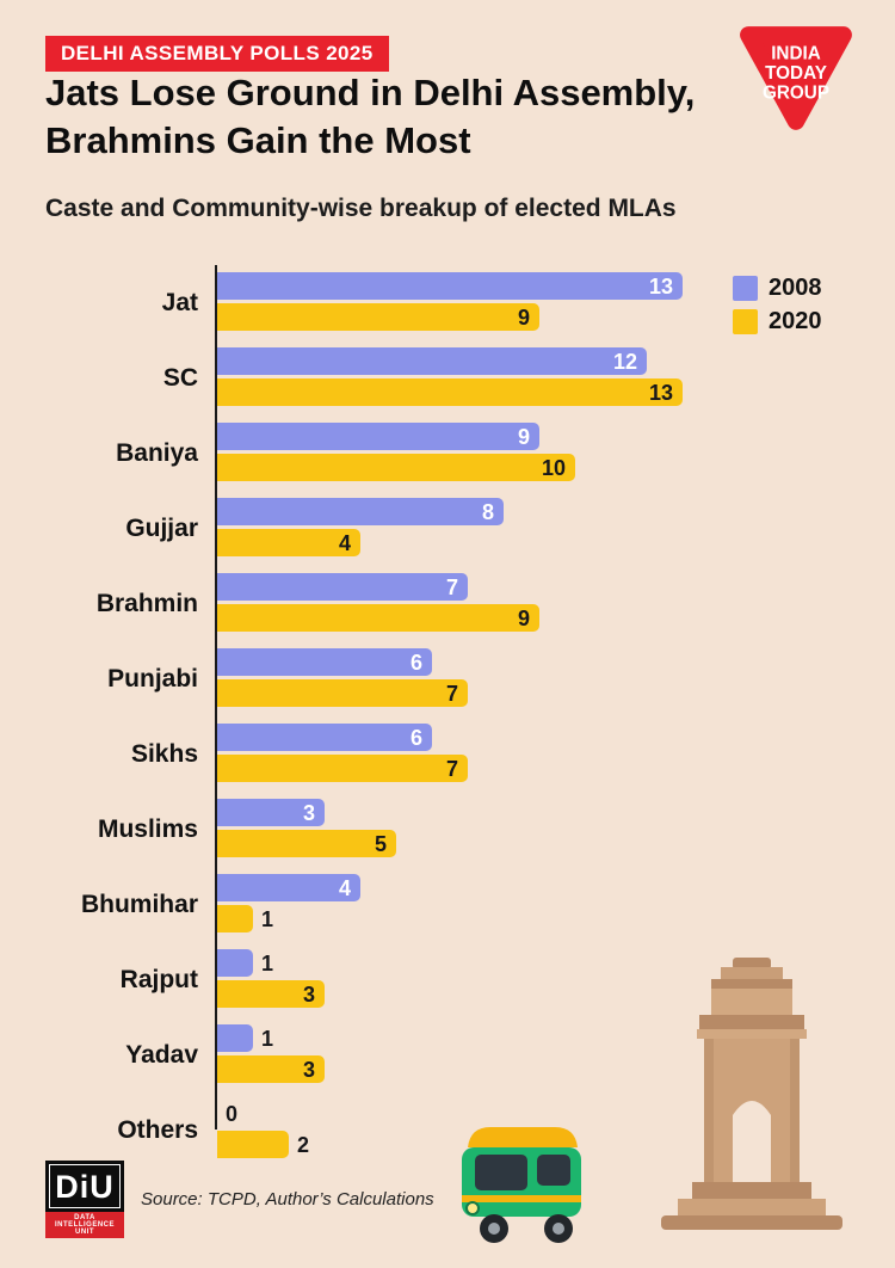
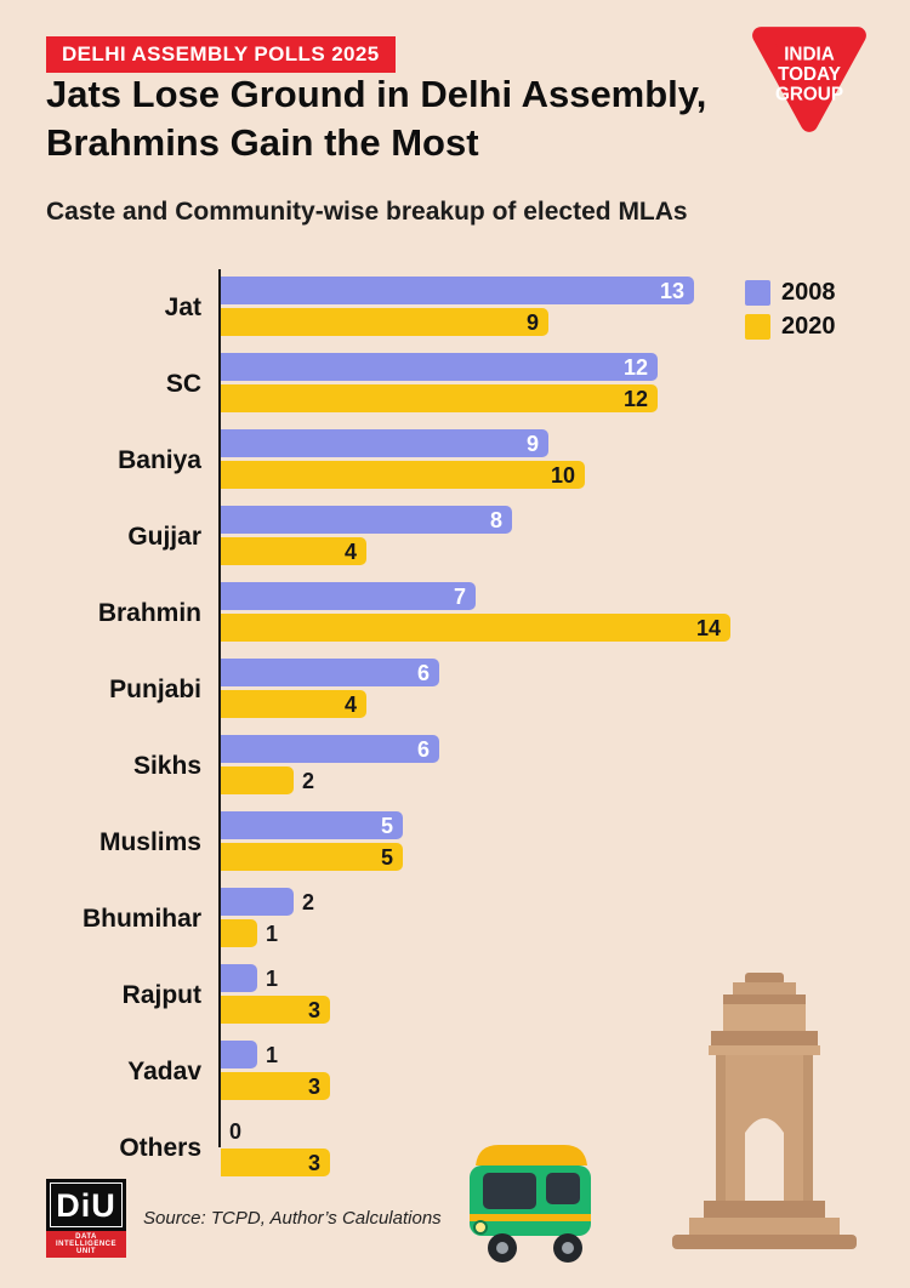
2020/SC: 13 -> 12
2020/Brahmin: 9 -> 14
2020/Punjabi: 7 -> 4
2020/Sikhs: 7 -> 2
2008/Muslims: 3 -> 5
2008/Bhumihar: 4 -> 2
2020/Others: 2 -> 3
